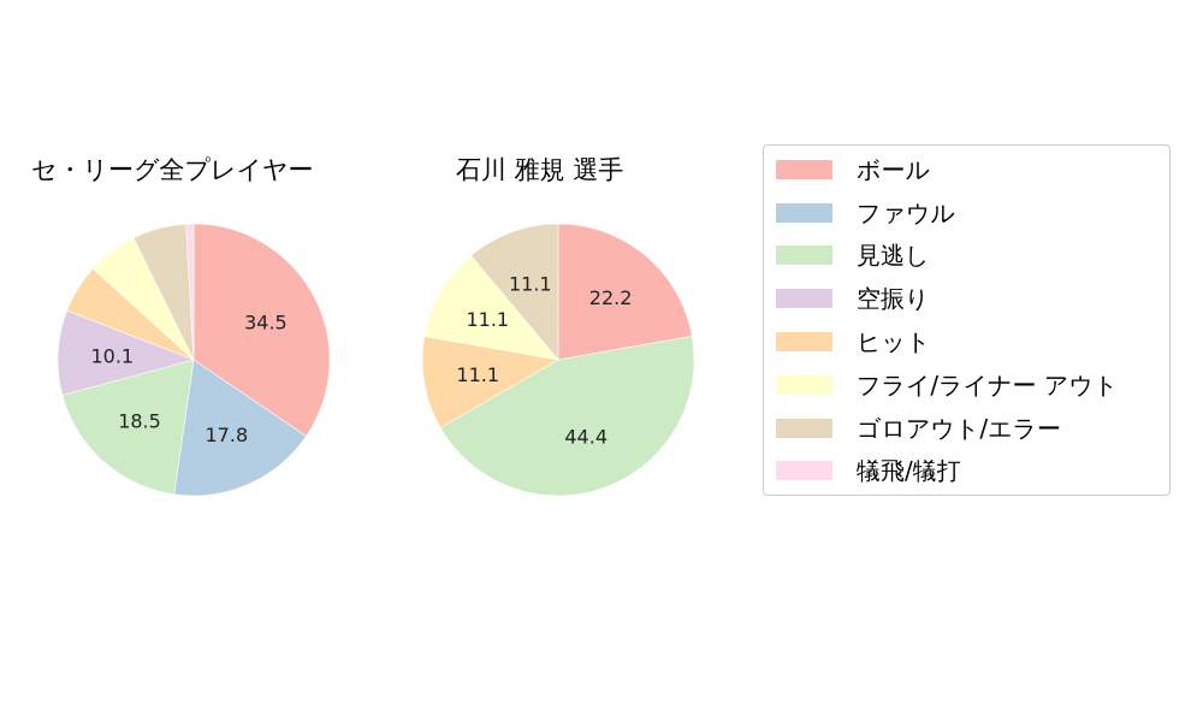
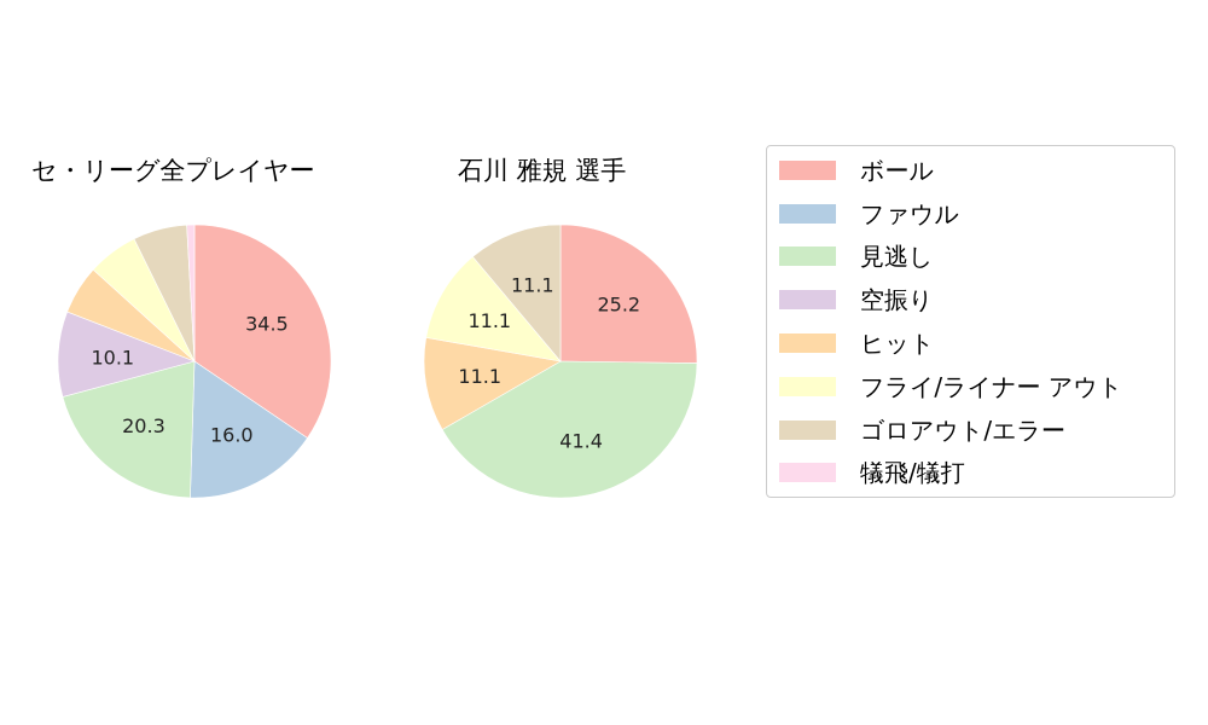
セ・リーグ全プレイヤー/ファウル: 17.8 -> 16.0
セ・リーグ全プレイヤー/見逃し: 18.5 -> 20.3
石川 雅規 選手/ボール: 22.2 -> 25.2
石川 雅規 選手/見逃し: 44.4 -> 41.4
